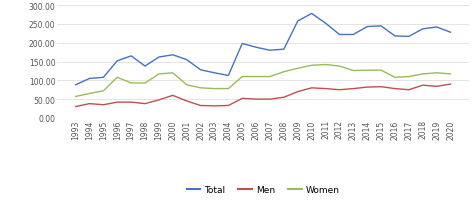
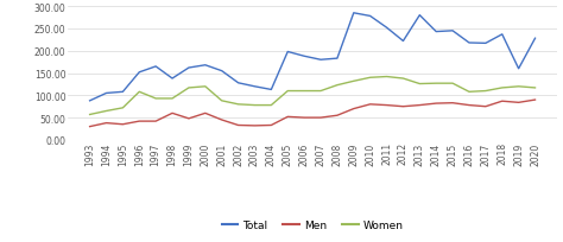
Men/1998: 38 -> 60
Total/2009: 258 -> 285
Total/2013: 222 -> 280
Total/2019: 242 -> 160
